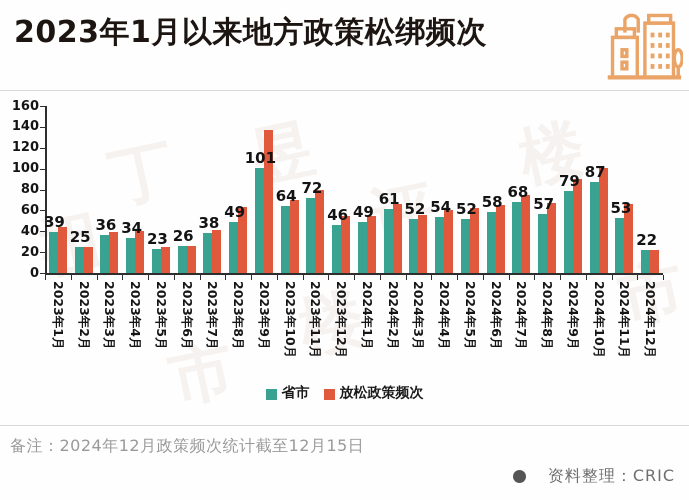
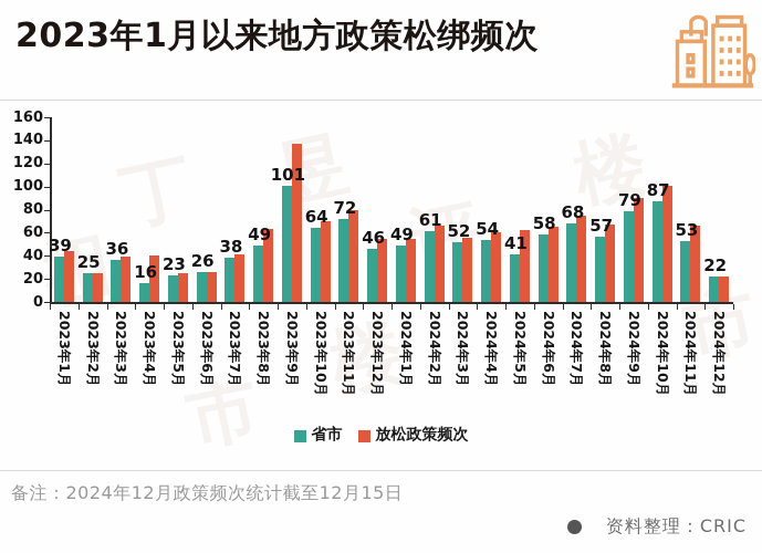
省市/2023年4月: 34 -> 16
省市/2024年5月: 52 -> 41
